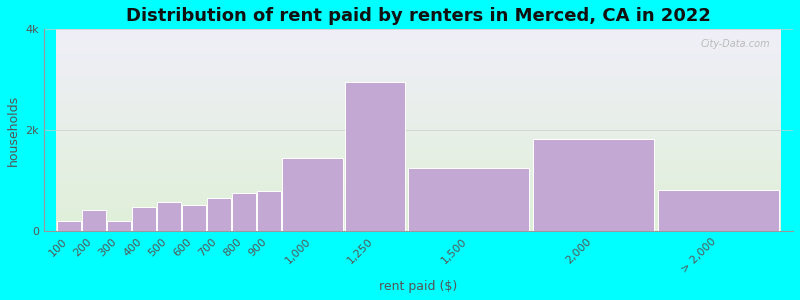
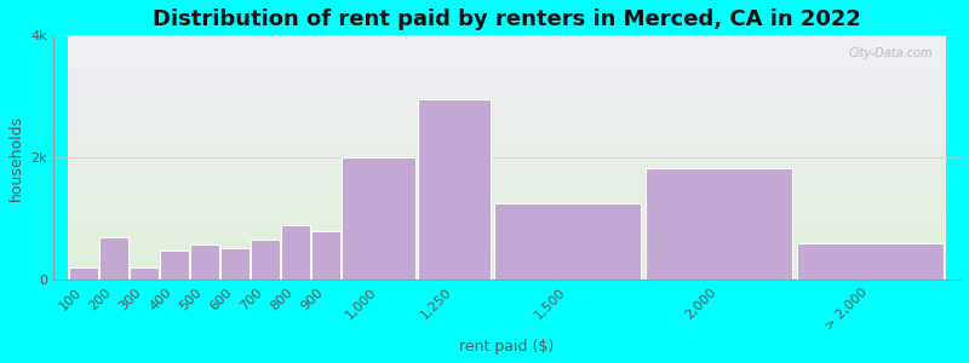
200: 0.42k -> 0.70k
800: 0.76k -> 0.90k
1,000: 1.45k -> 2.00k
> 2,000: 0.82k -> 0.60k
